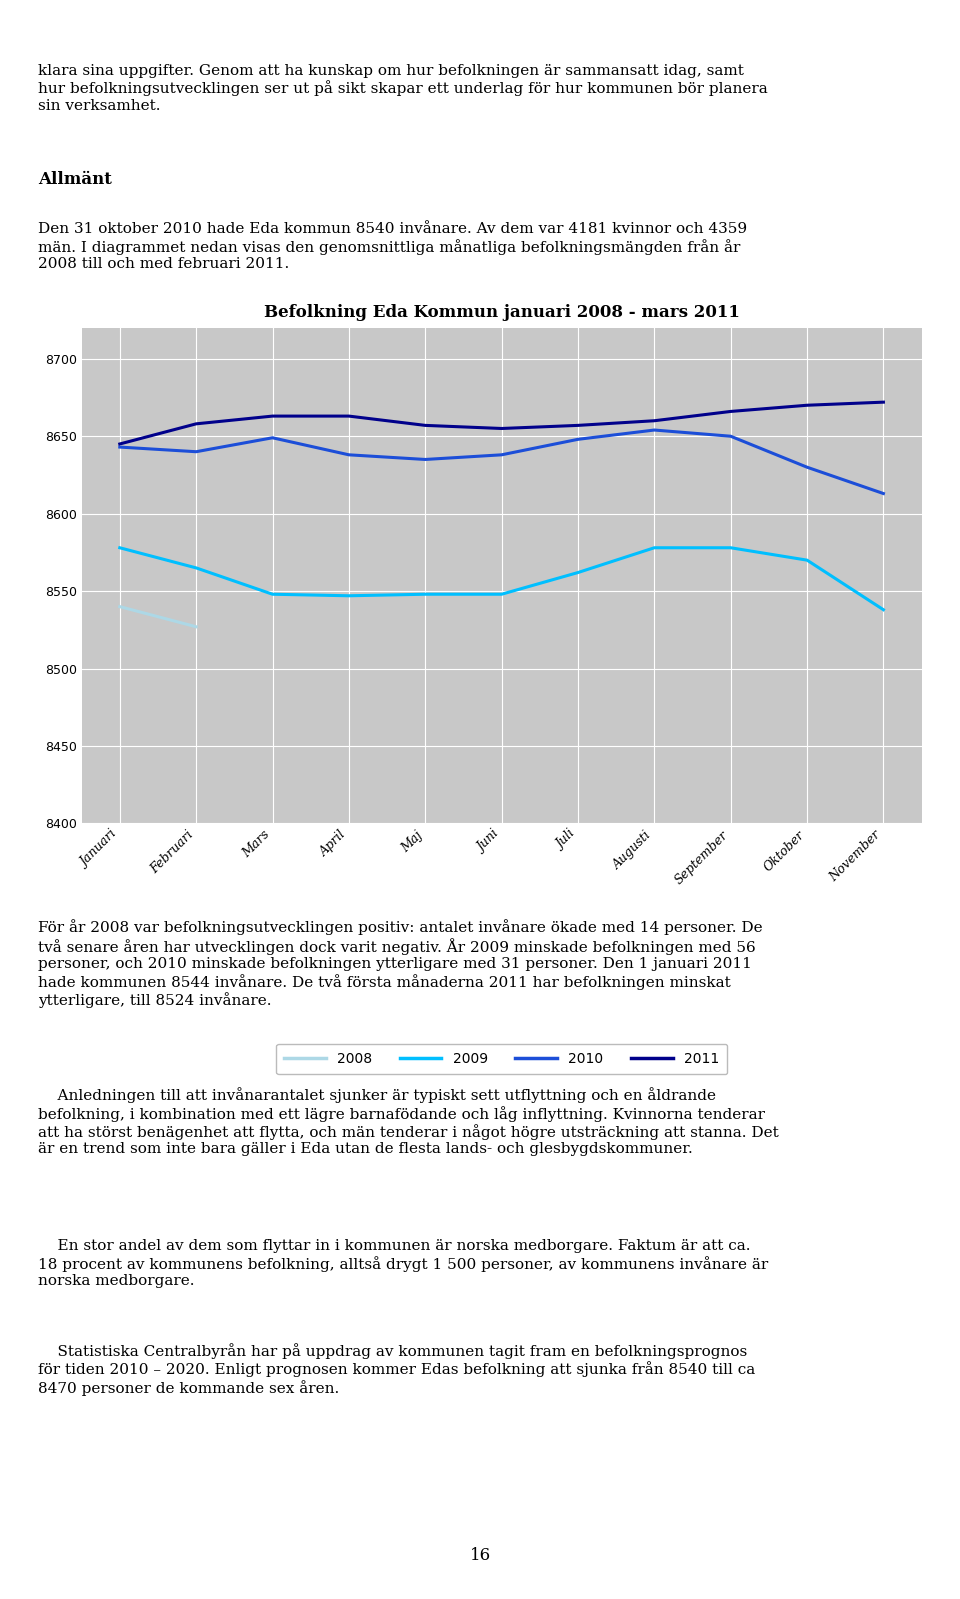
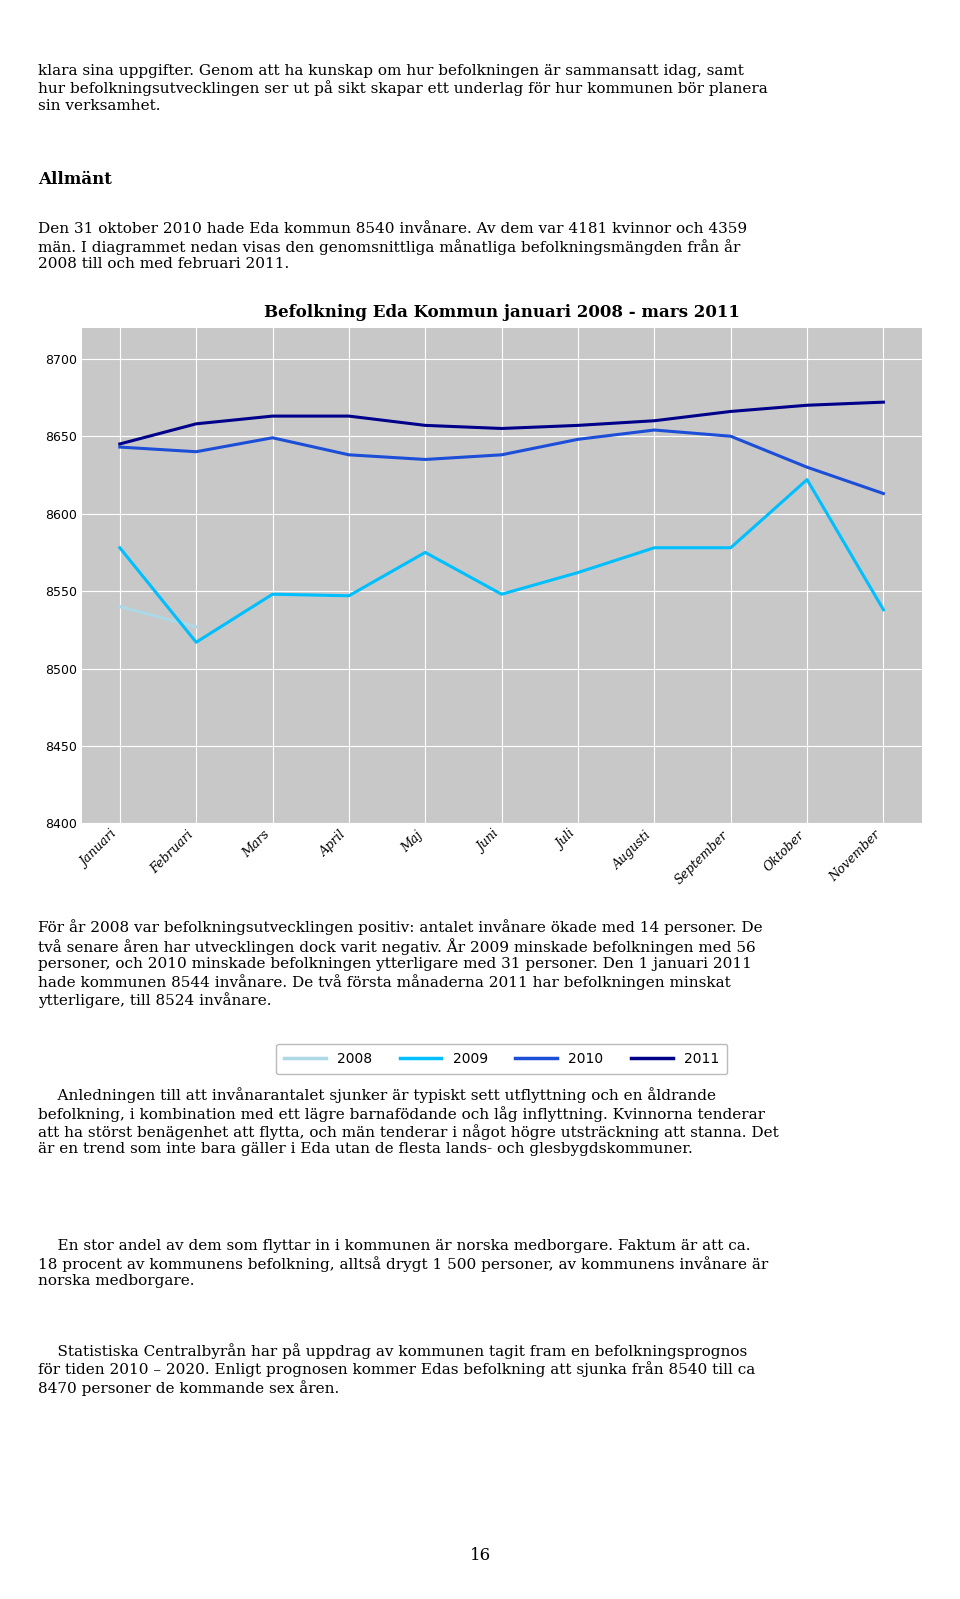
2009/Februari: 8565 -> 8517
2009/Maj: 8548 -> 8575
2009/Oktober: 8570 -> 8622
